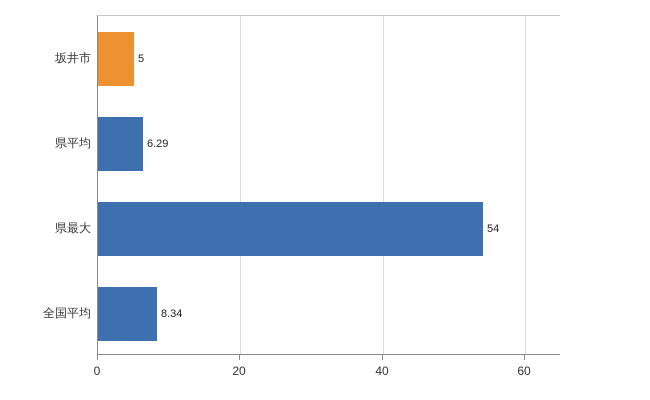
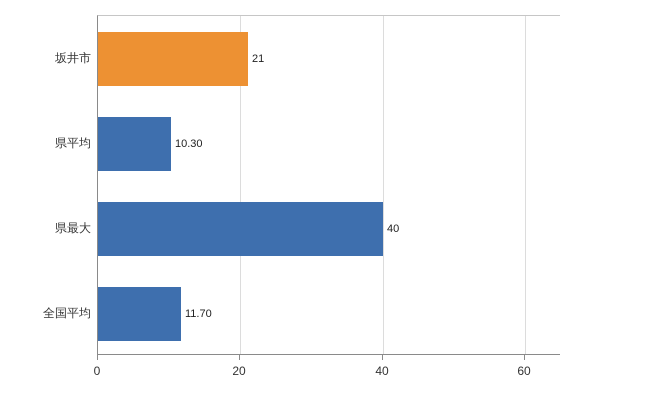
坂井市: 5 -> 21
県平均: 6.29 -> 10.30
県最大: 54 -> 40
全国平均: 8.34 -> 11.70
